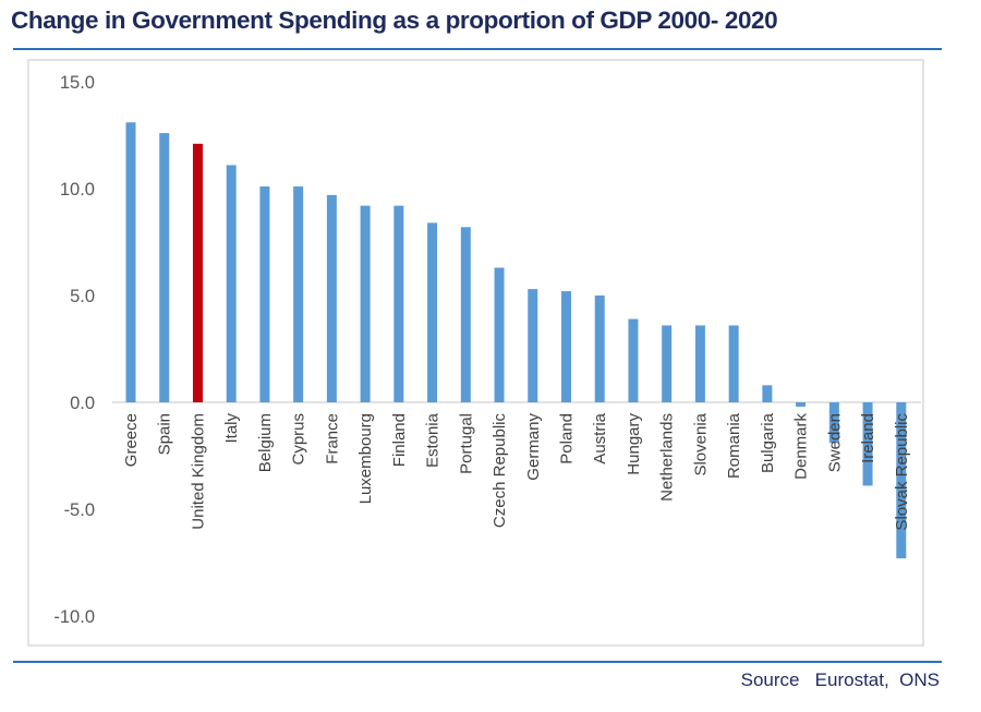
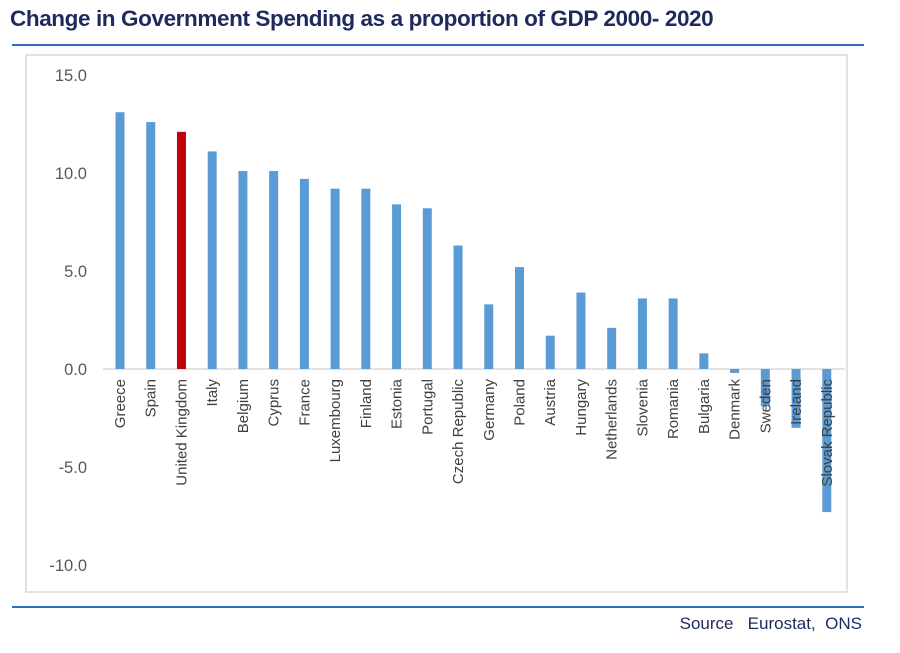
Germany: 5.3 -> 3.3
Austria: 5.0 -> 1.7
Netherlands: 3.6 -> 2.1
Ireland: -3.9 -> -3.0
